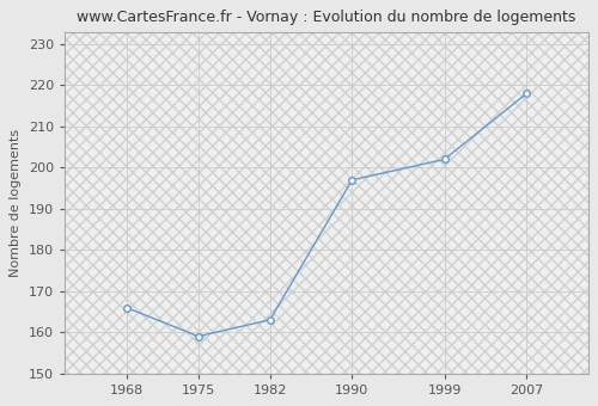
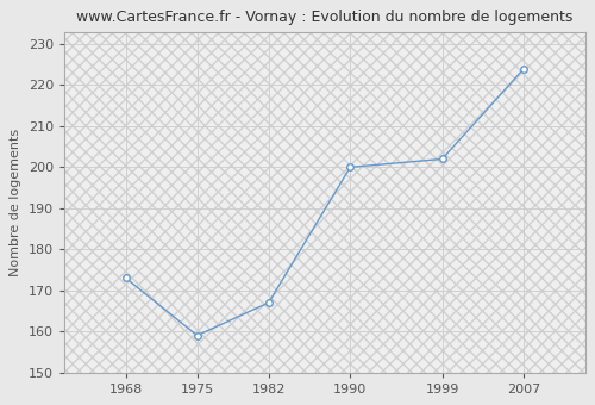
1968: 166 -> 173
1982: 163 -> 167
1990: 197 -> 200
2007: 218 -> 224
